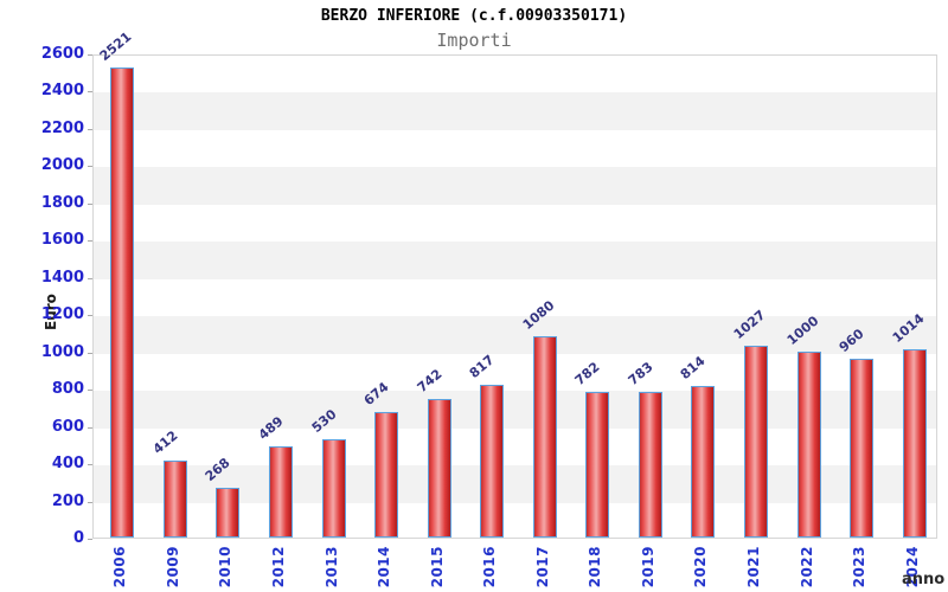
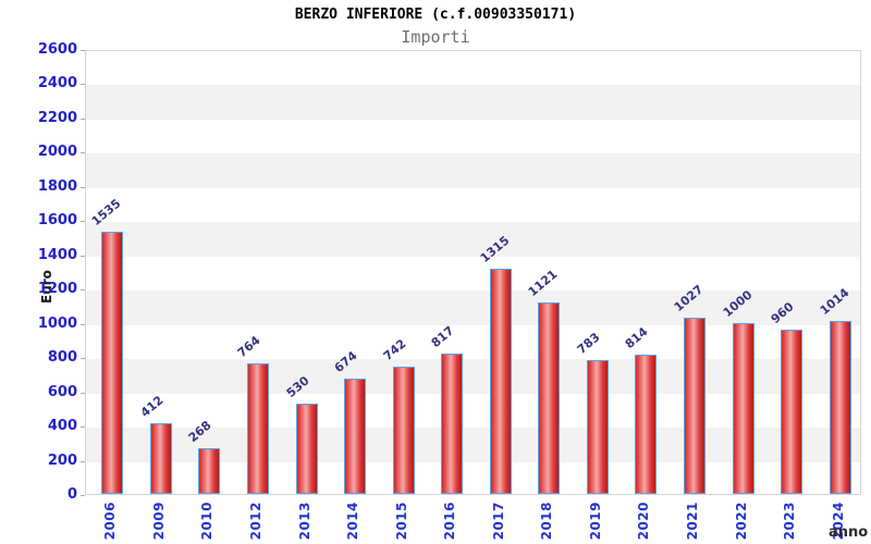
2006: 2521 -> 1535
2012: 489 -> 764
2017: 1080 -> 1315
2018: 782 -> 1121
